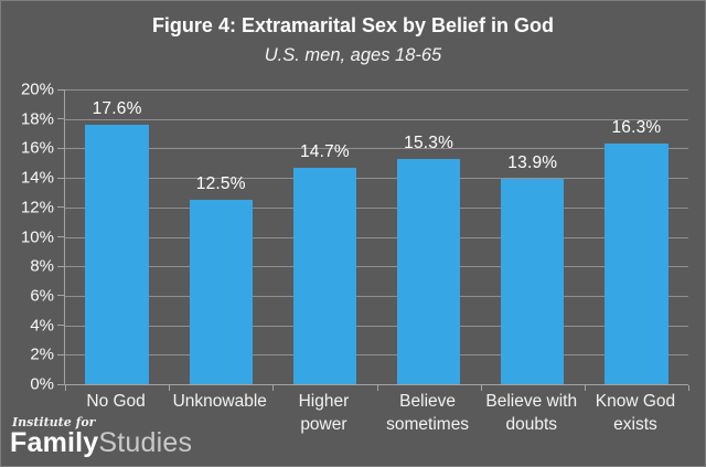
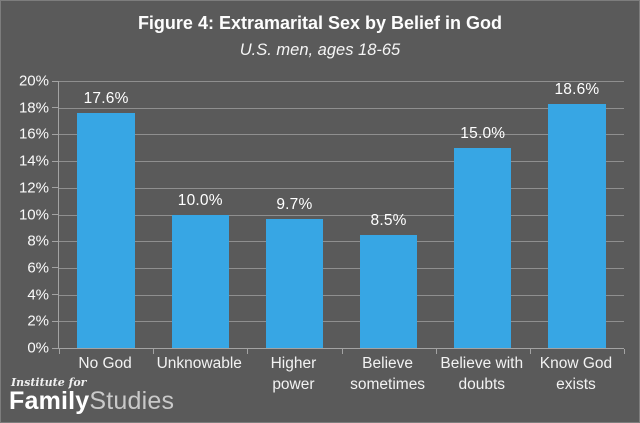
Unknowable: 12.5% -> 10.0%
Higher power: 14.7% -> 9.7%
Believe sometimes: 15.3% -> 8.5%
Believe with doubts: 13.9% -> 15.0%
Know God exists: 16.3% -> 18.6%
